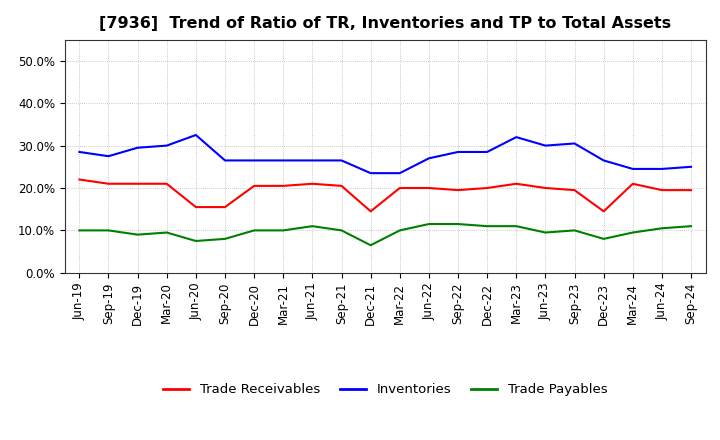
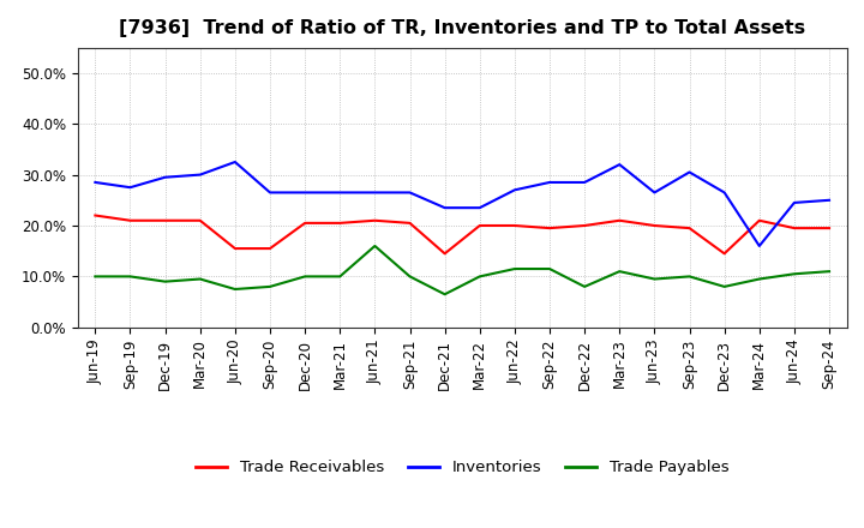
Trade Payables/Jun-21: 11.0% -> 16.0%
Trade Payables/Dec-22: 11.0% -> 8.0%
Inventories/Jun-23: 30.0% -> 26.5%
Inventories/Mar-24: 24.5% -> 16.0%
